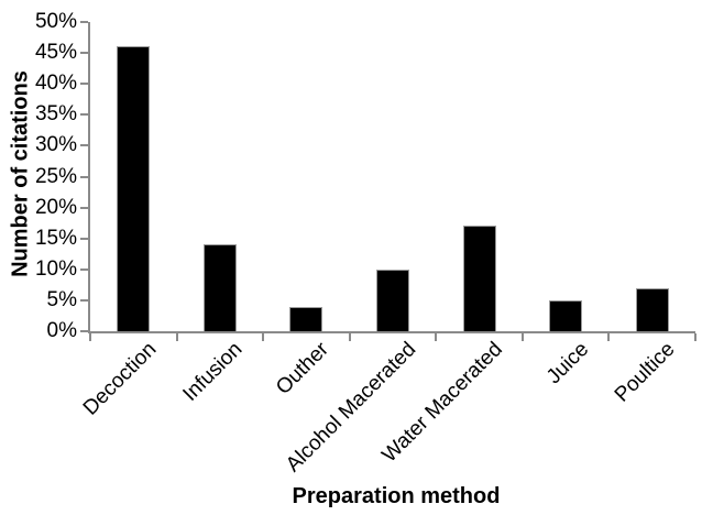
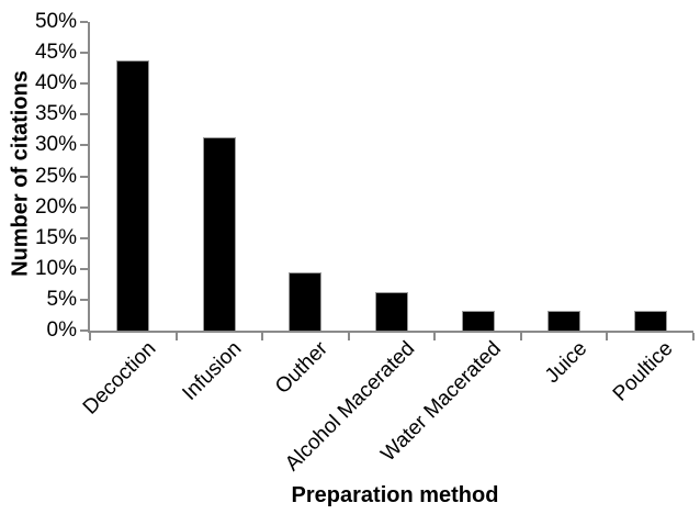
Decoction: 46% -> 44%
Infusion: 14% -> 31%
Outher: 4% -> 9%
Alcohol Macerated: 10% -> 6%
Water Macerated: 17% -> 3%
Juice: 5% -> 3%
Poultice: 7% -> 3%
